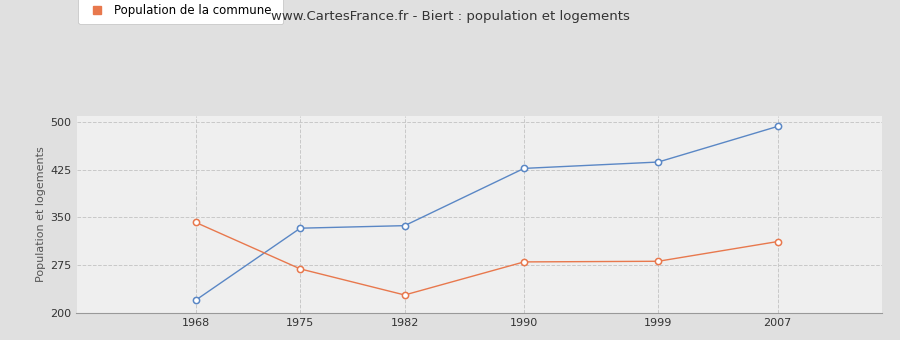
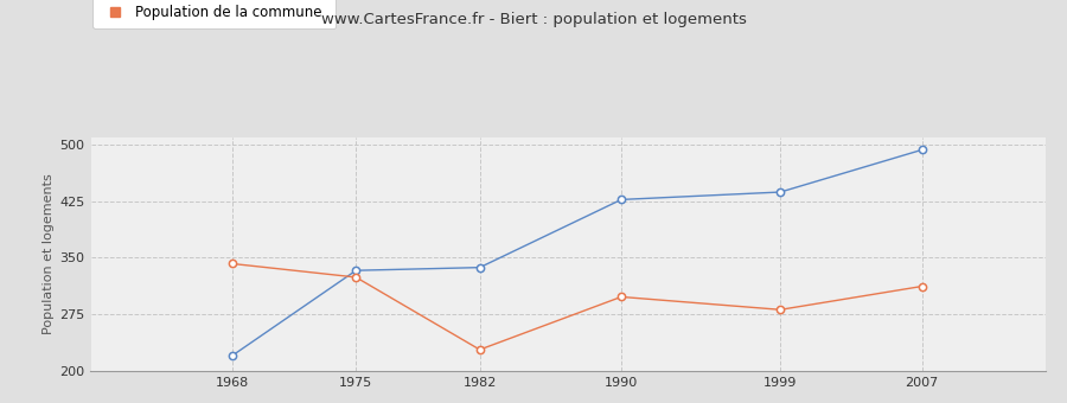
Population de la commune/1975: 269 -> 324
Population de la commune/1990: 280 -> 298
